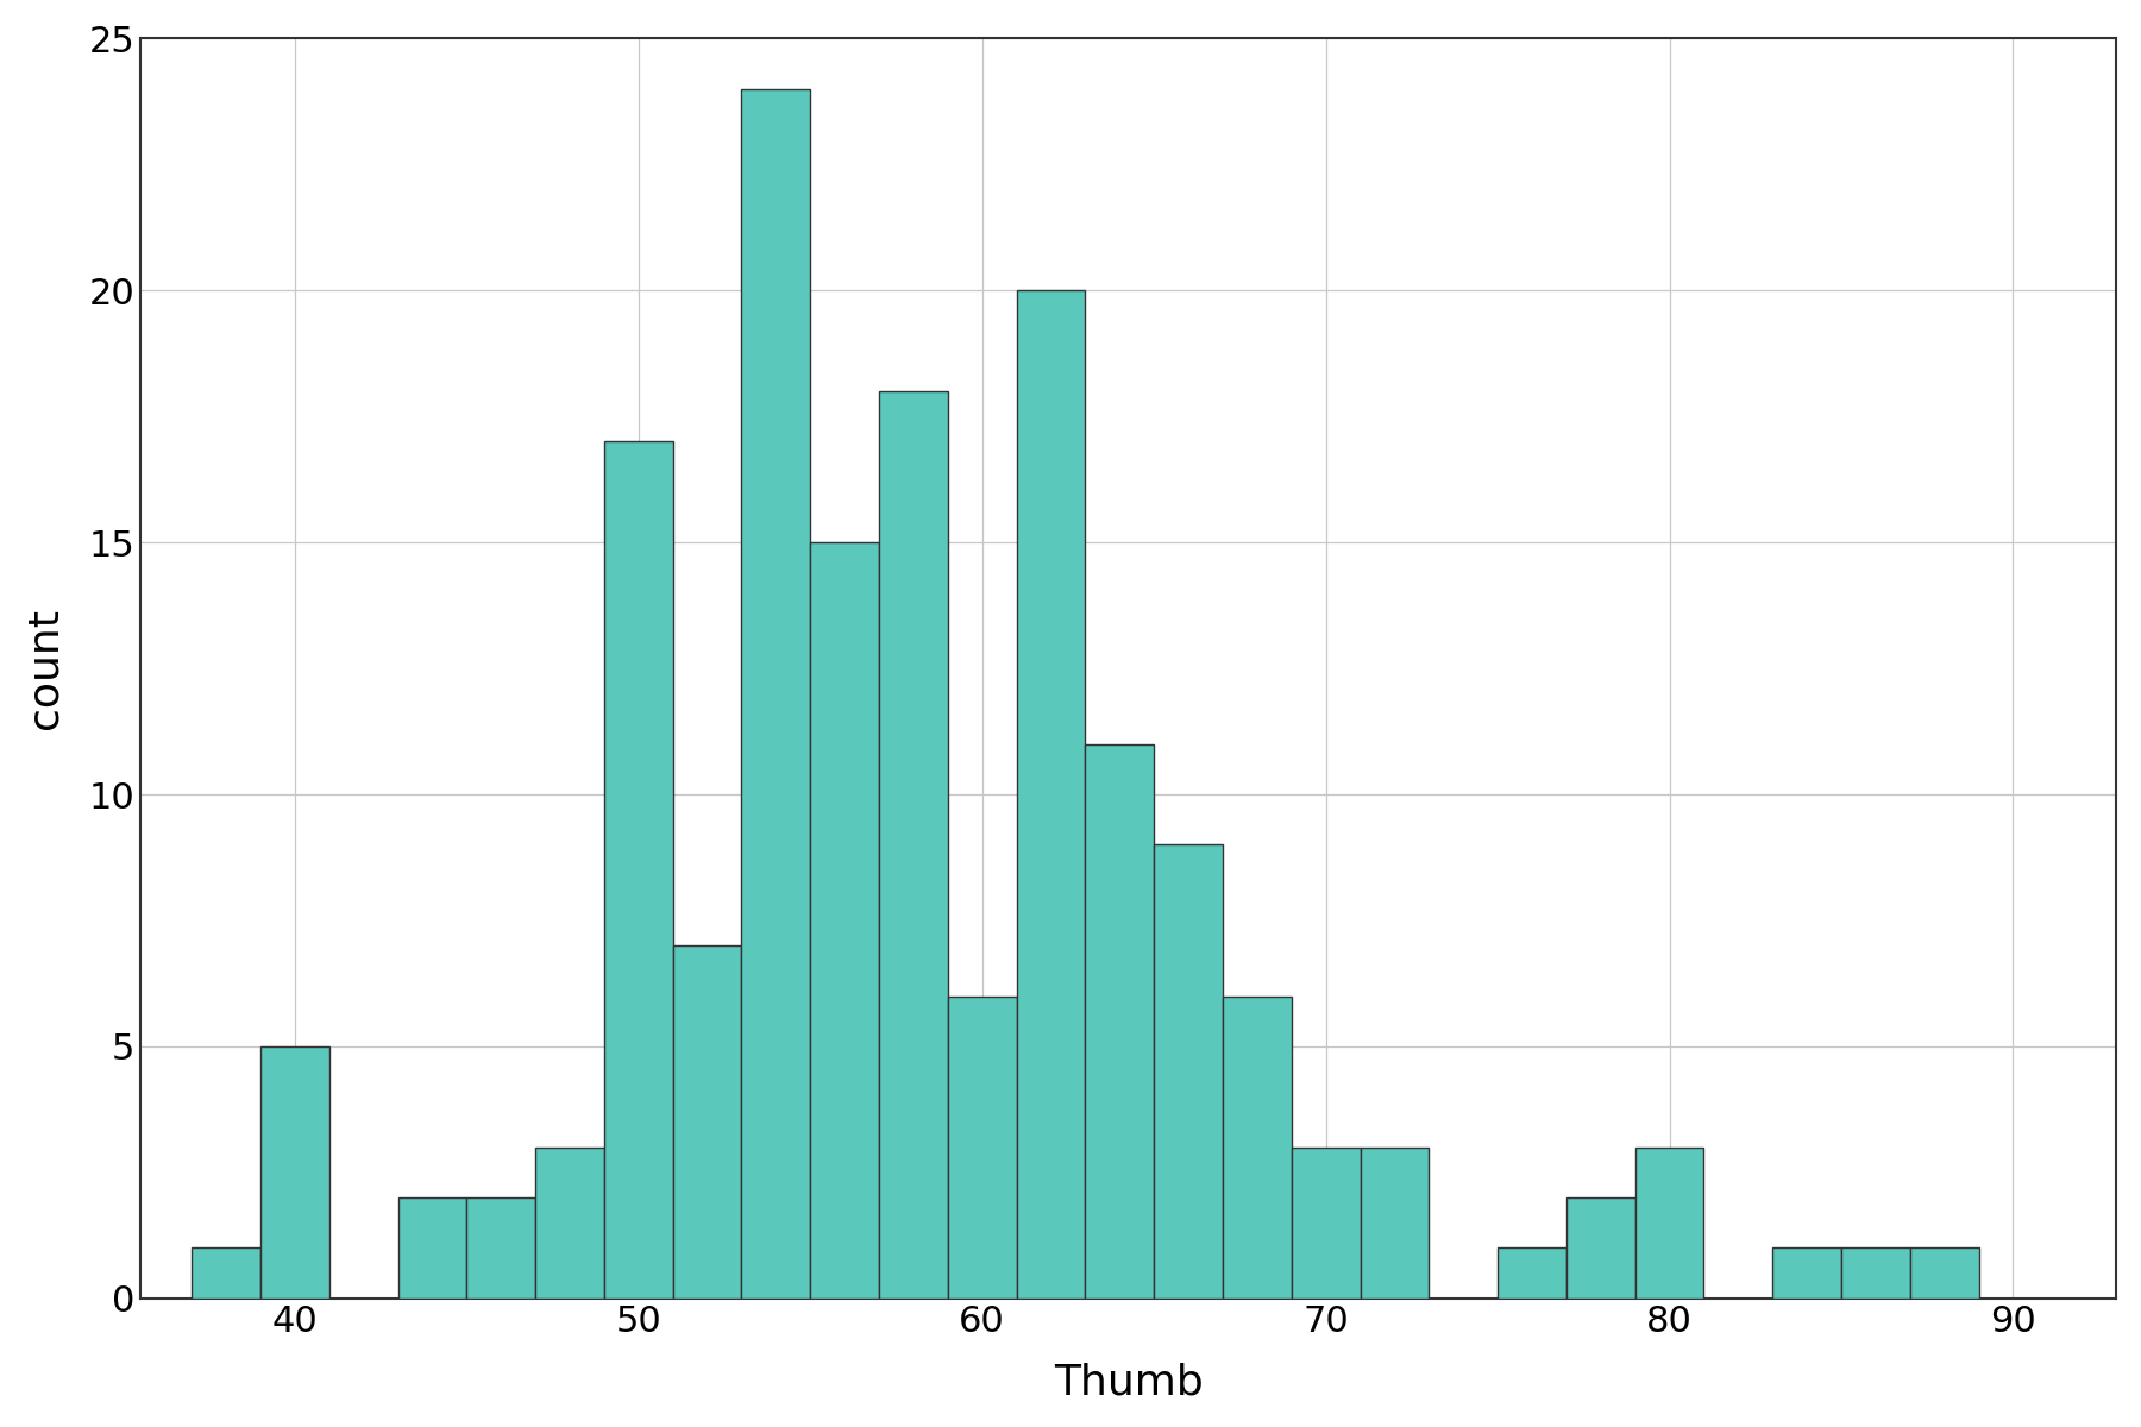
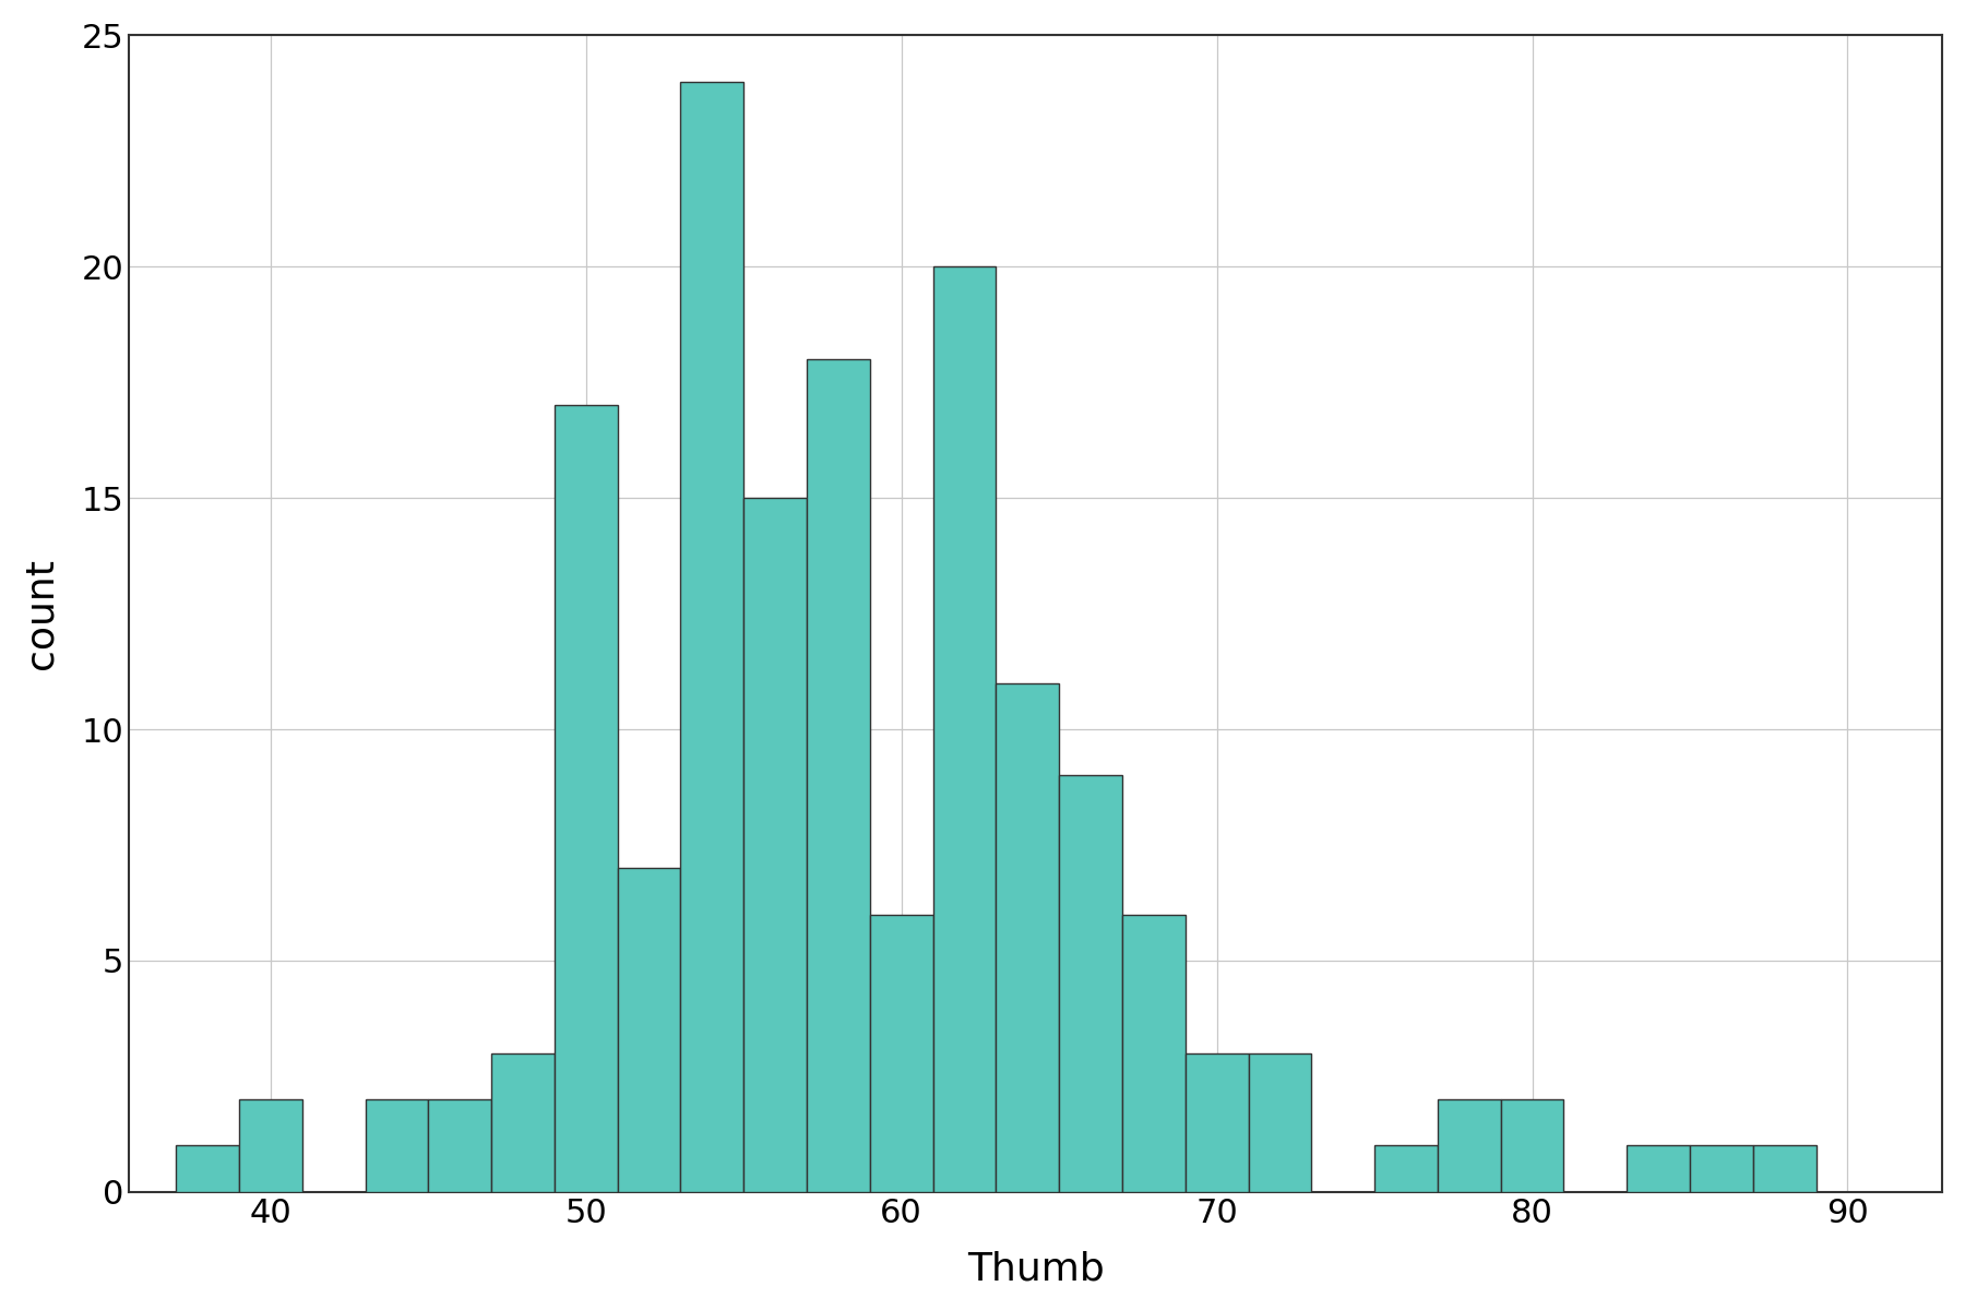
40: 5 -> 2
80: 3 -> 2
